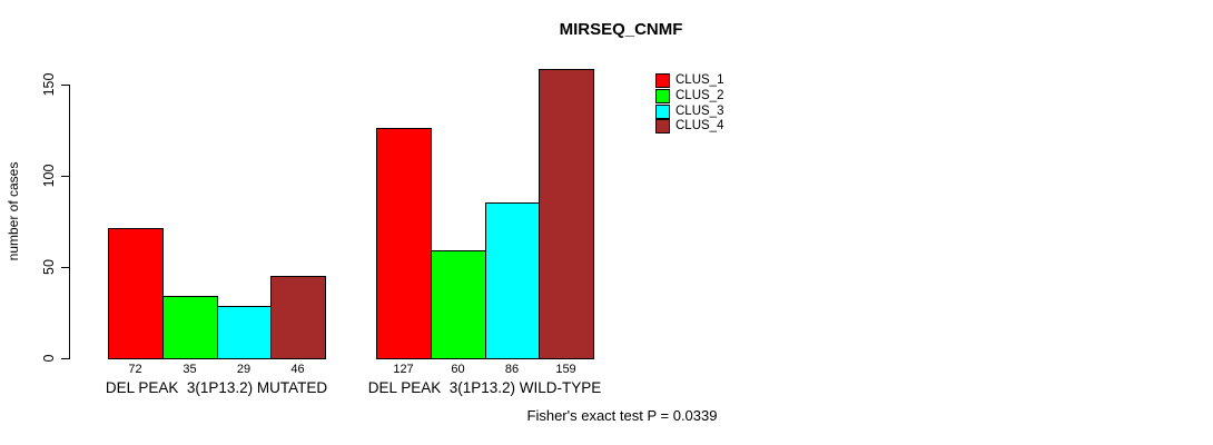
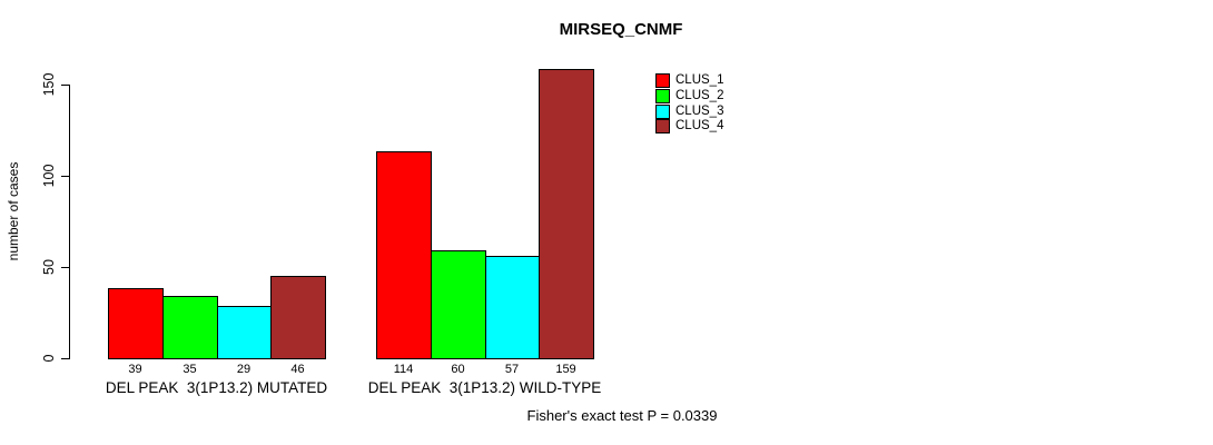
CLUS_1/DEL PEAK 3(1P13.2) MUTATED: 72 -> 39
CLUS_1/DEL PEAK 3(1P13.2) WILD-TYPE: 127 -> 114
CLUS_3/DEL PEAK 3(1P13.2) WILD-TYPE: 86 -> 57
